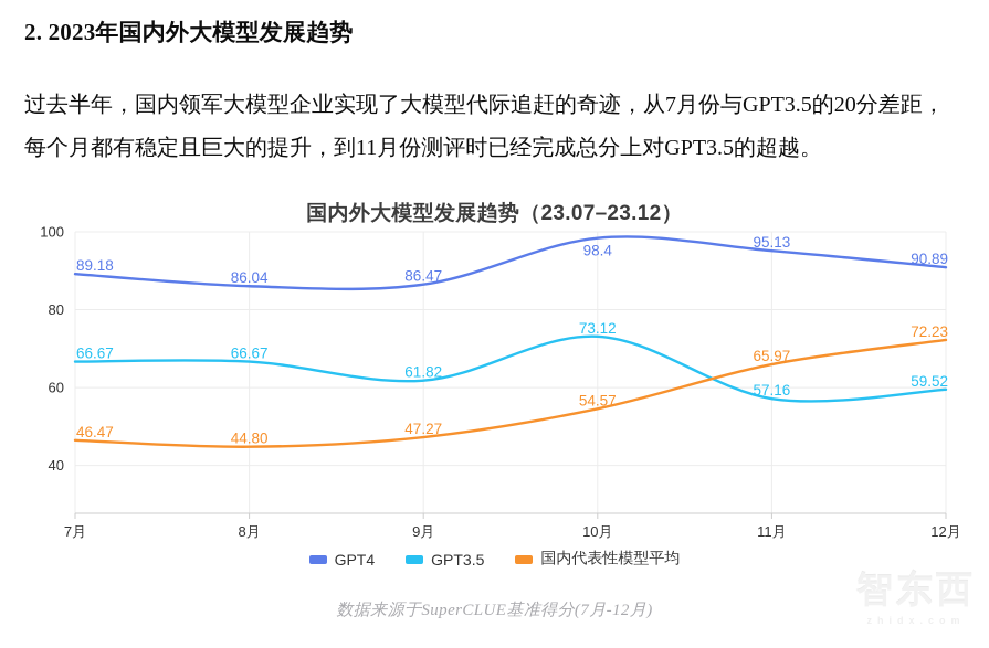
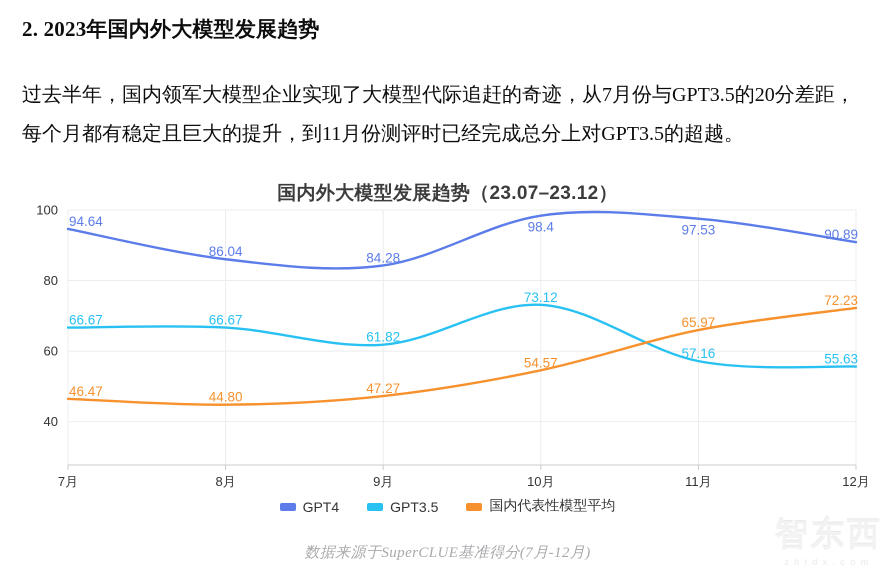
GPT4/7月: 89.18 -> 94.64
GPT4/9月: 86.47 -> 84.28
GPT4/11月: 95.13 -> 97.53
GPT3.5/12月: 59.52 -> 55.63
